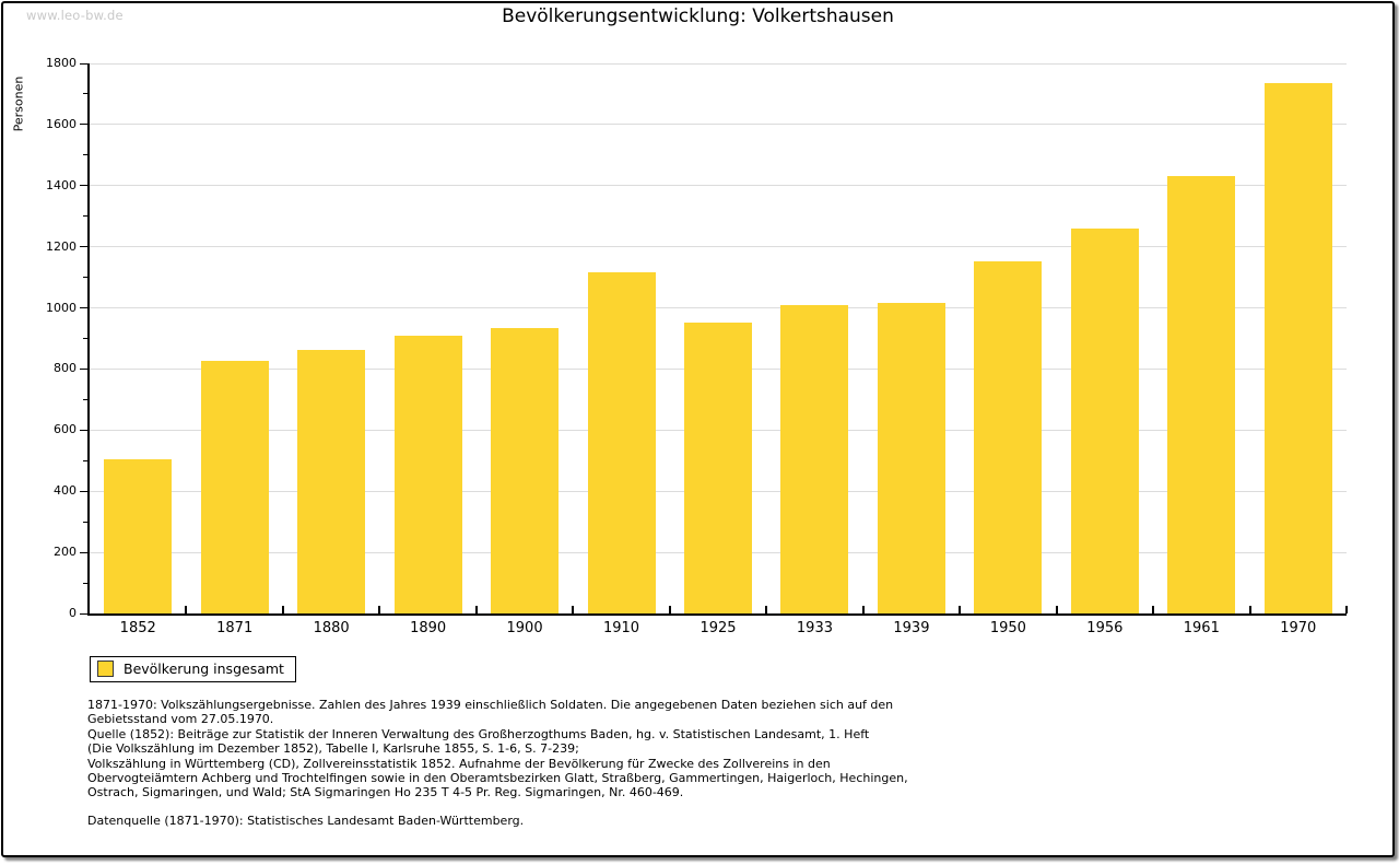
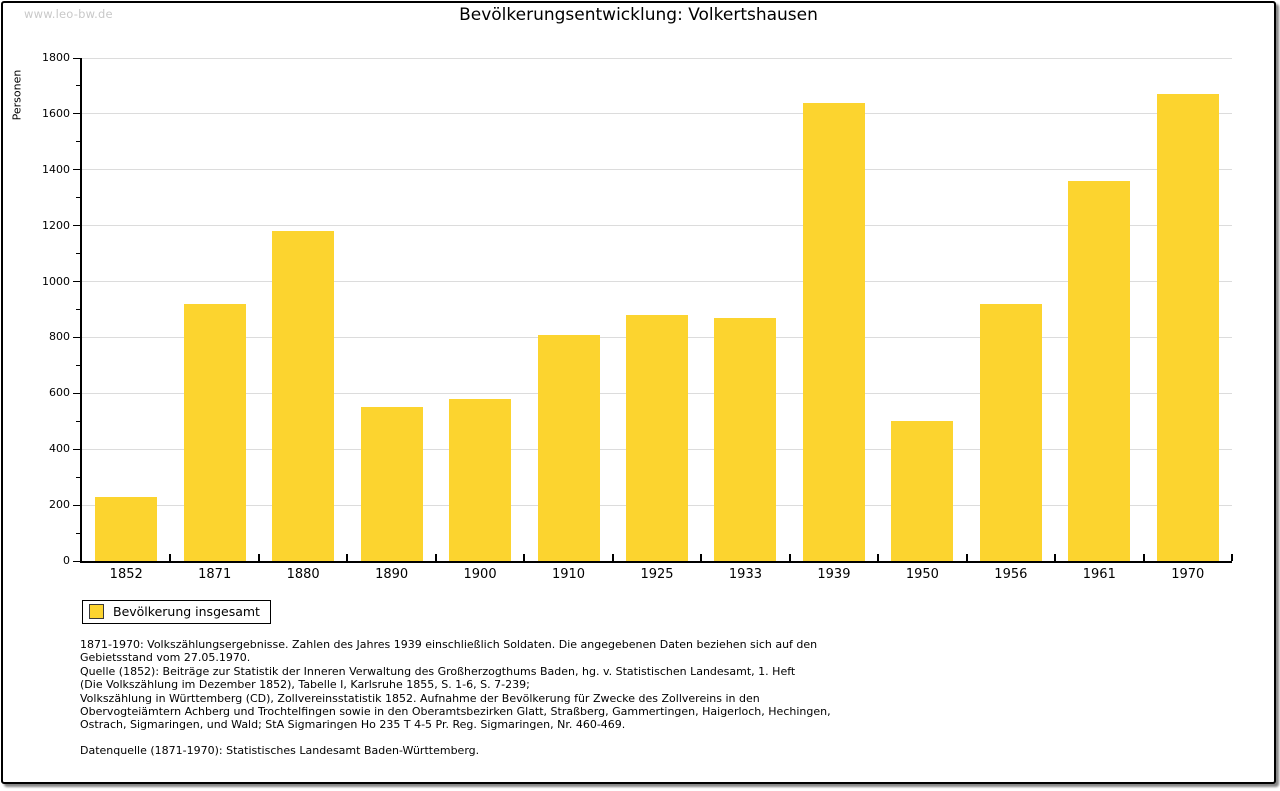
1852: 500 -> 230
1871: 830 -> 920
1880: 860 -> 1180
1890: 910 -> 550
1900: 930 -> 580
1910: 1120 -> 810
1925: 950 -> 880
1933: 1010 -> 870
1939: 1020 -> 1640
1950: 1150 -> 500
1956: 1260 -> 920
1961: 1430 -> 1360
1970: 1730 -> 1670
